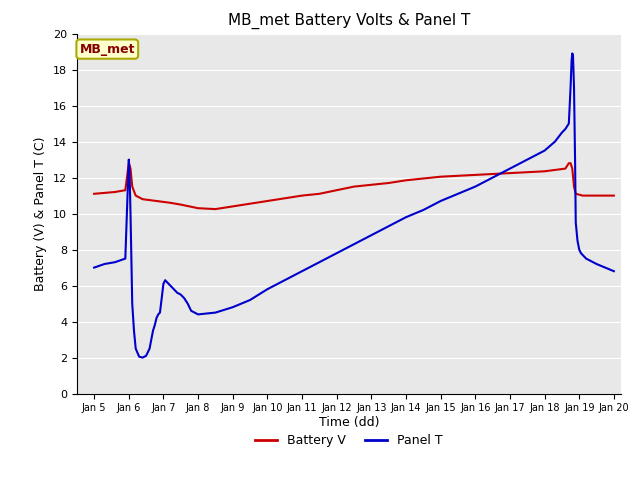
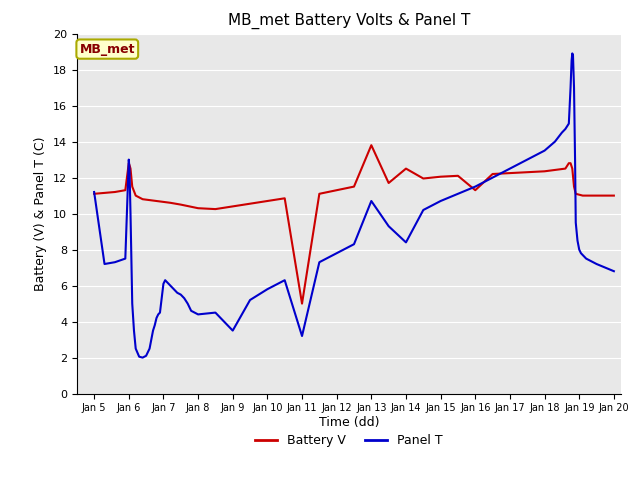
Panel T/Jan 5: 7.0 -> 11.2
Panel T/Jan 9: 4.8 -> 3.5
Battery V/Jan 11: 11.0 -> 5.0
Panel T/Jan 11: 6.8 -> 3.2
Battery V/Jan 13: 11.6 -> 13.8
Panel T/Jan 13: 8.8 -> 10.7
Battery V/Jan 14: 11.8 -> 12.5
Panel T/Jan 14: 9.8 -> 8.4
Battery V/Jan 16: 12.2 -> 11.3
